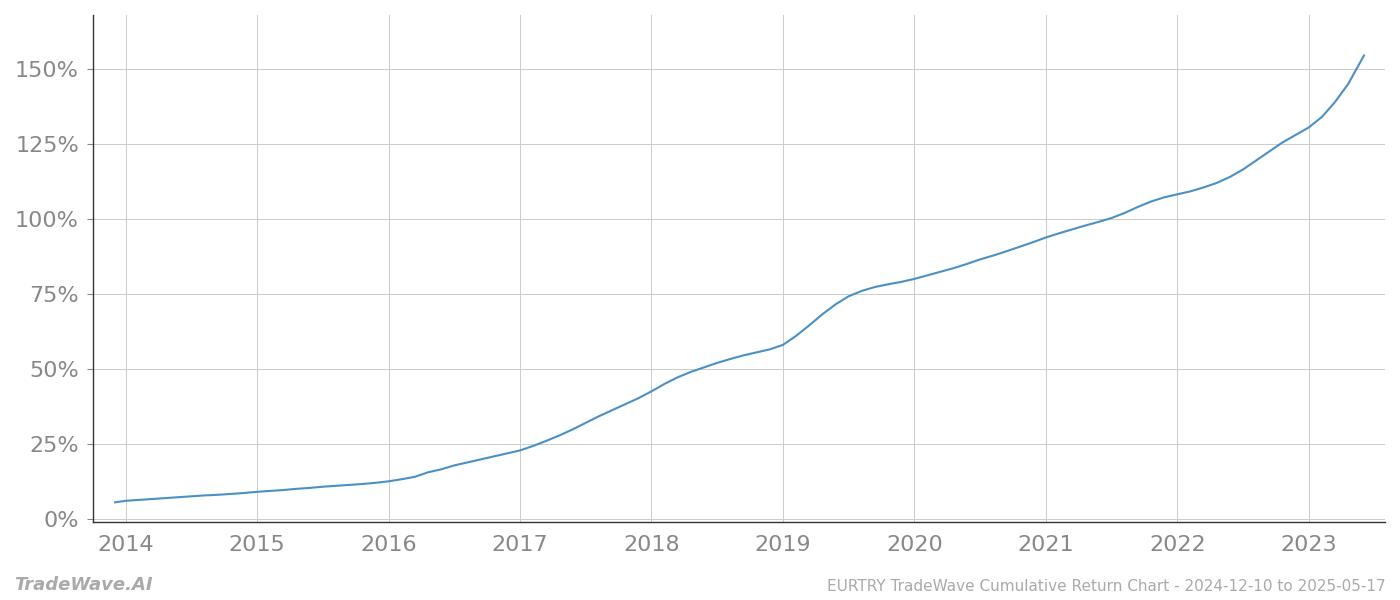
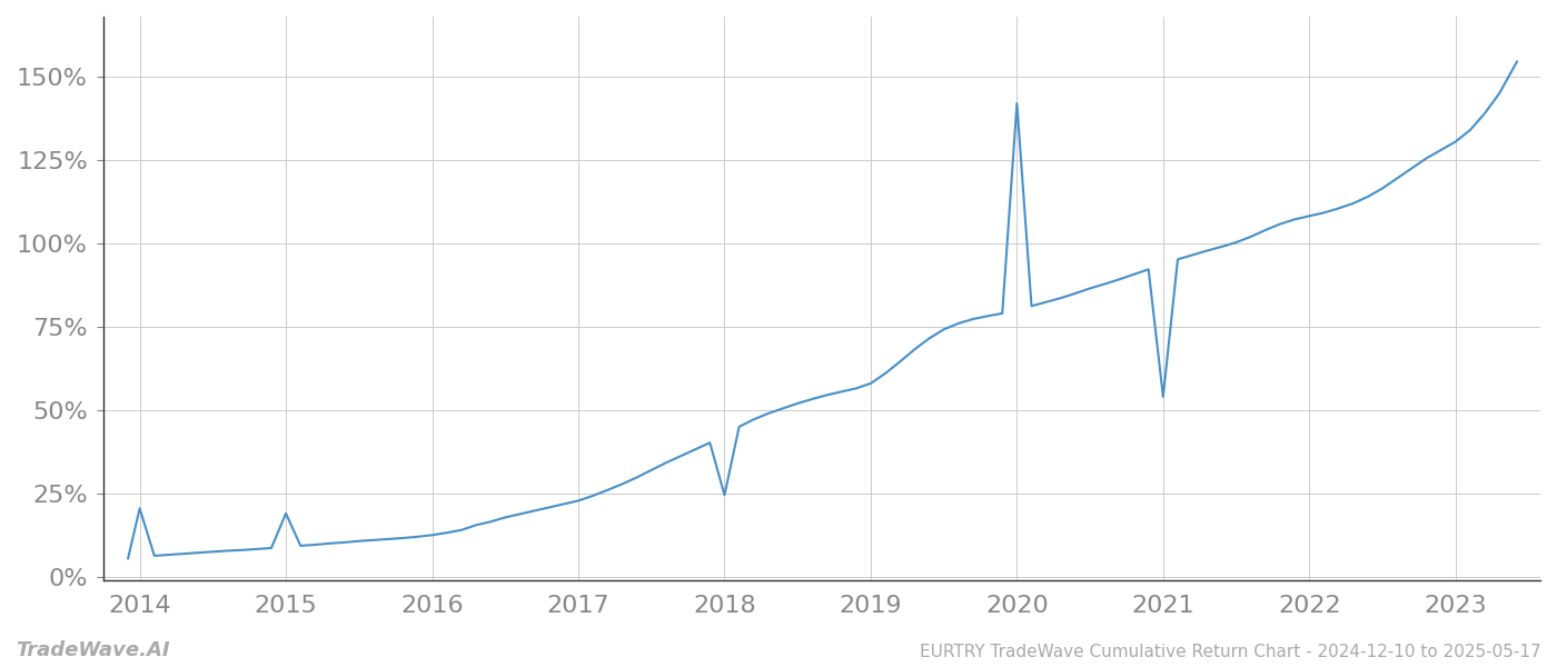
2014: 6.0% -> 20.5%
2015: 9.0% -> 19.0%
2018: 42.5% -> 24.5%
2020: 80.0% -> 142.0%
2021: 93.8% -> 54.0%
